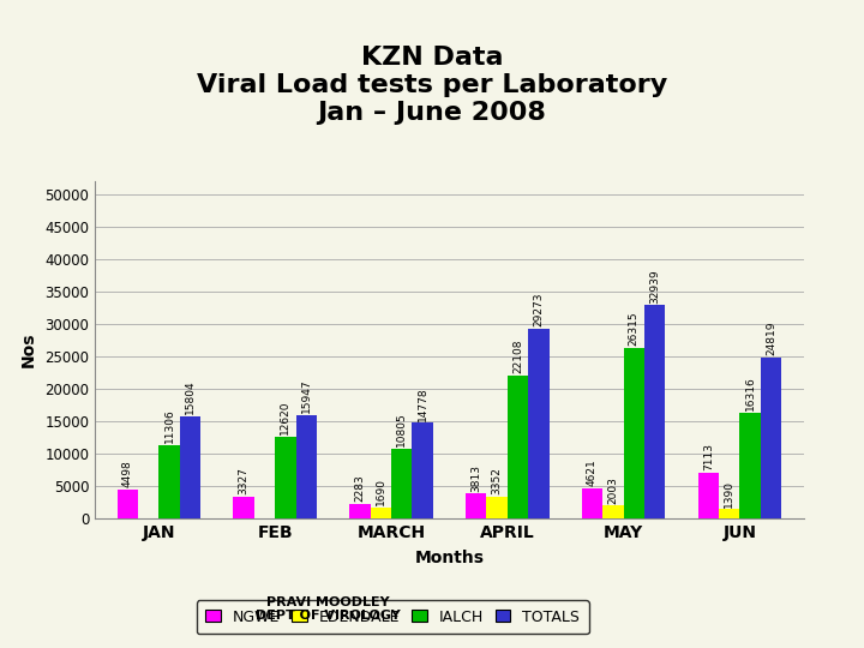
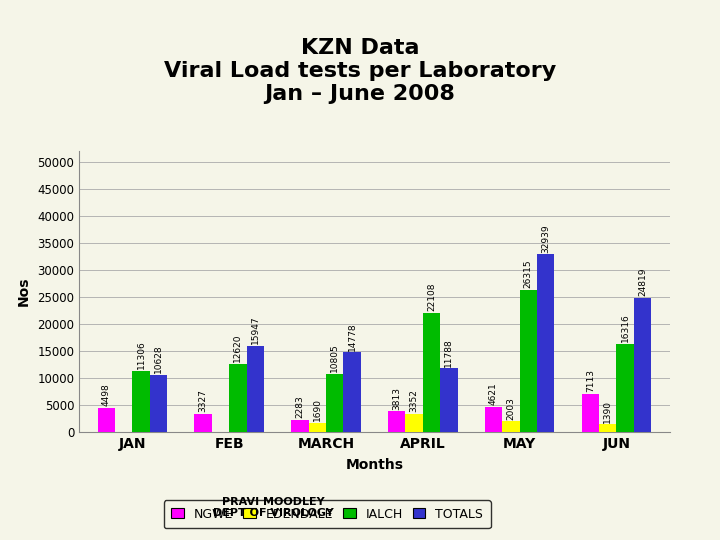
TOTALS/JAN: 15804 -> 10628
TOTALS/APRIL: 29273 -> 11788
